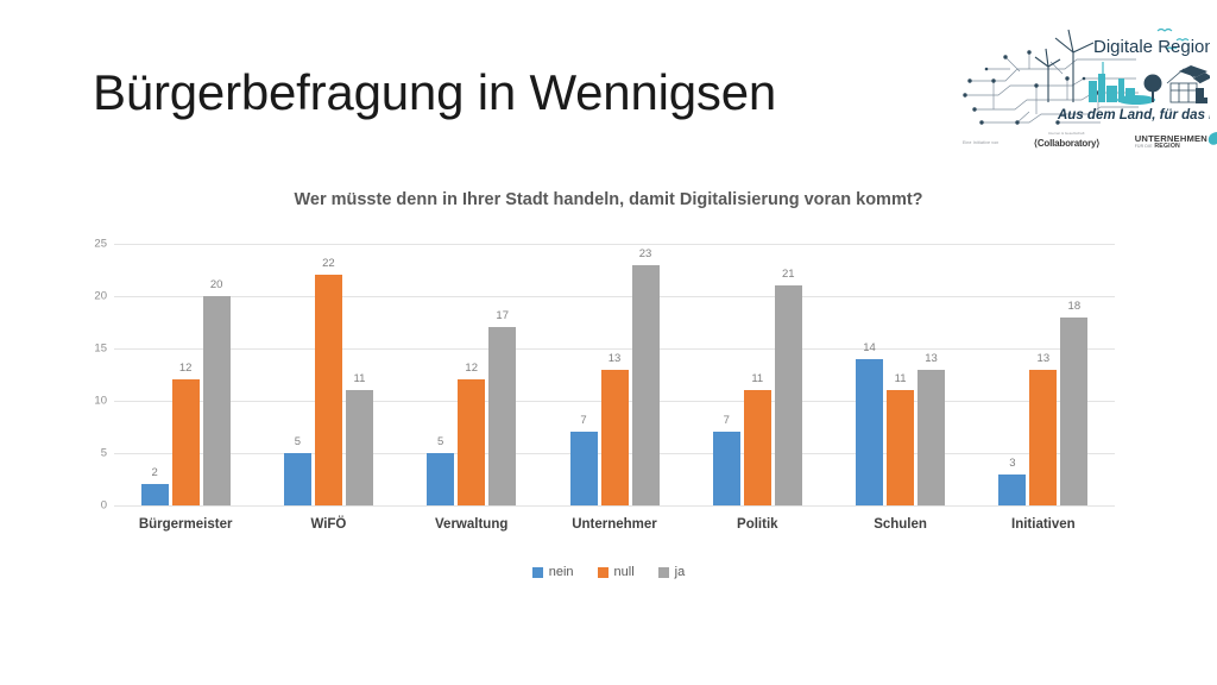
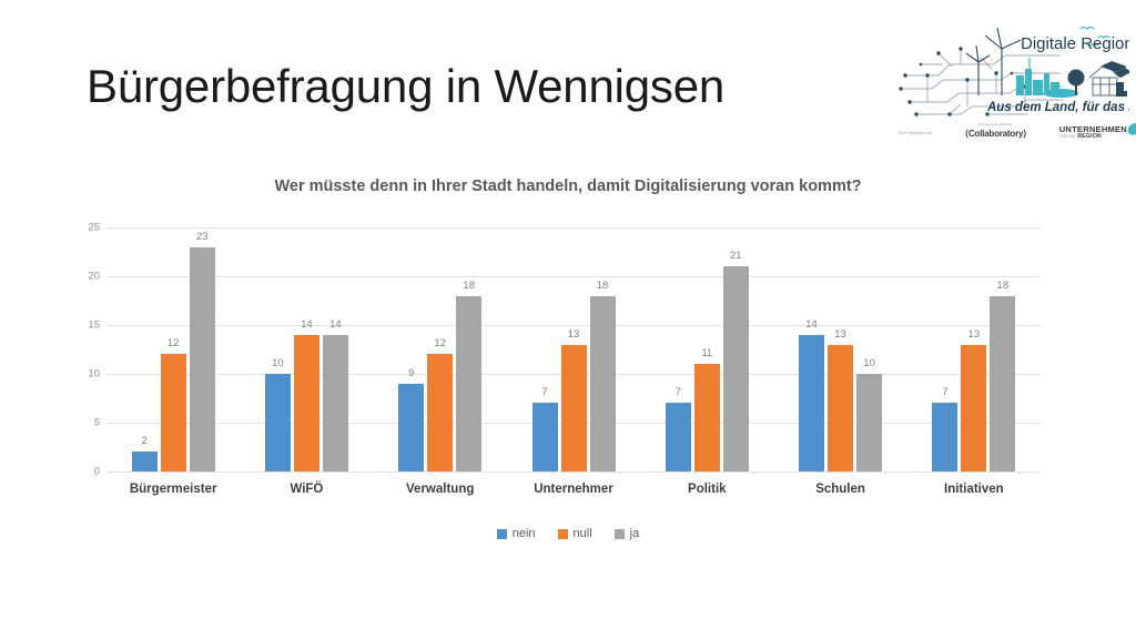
ja/Bürgermeister: 20 -> 23
nein/WiFÖ: 5 -> 10
null/WiFÖ: 22 -> 14
ja/WiFÖ: 11 -> 14
nein/Verwaltung: 5 -> 9
ja/Verwaltung: 17 -> 18
ja/Unternehmer: 23 -> 18
null/Schulen: 11 -> 13
ja/Schulen: 13 -> 10
nein/Initiativen: 3 -> 7
